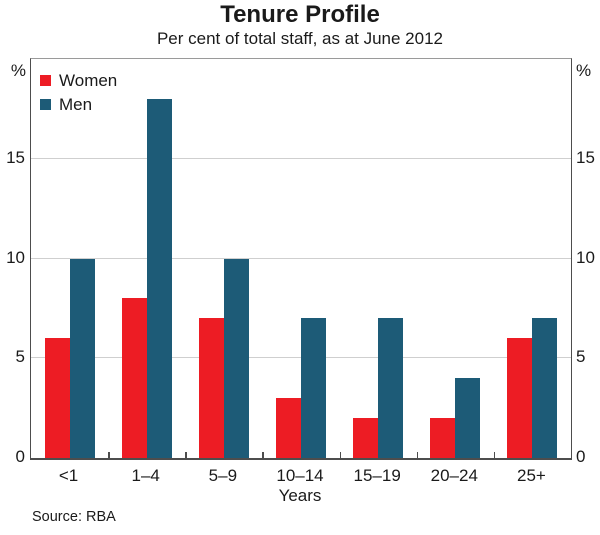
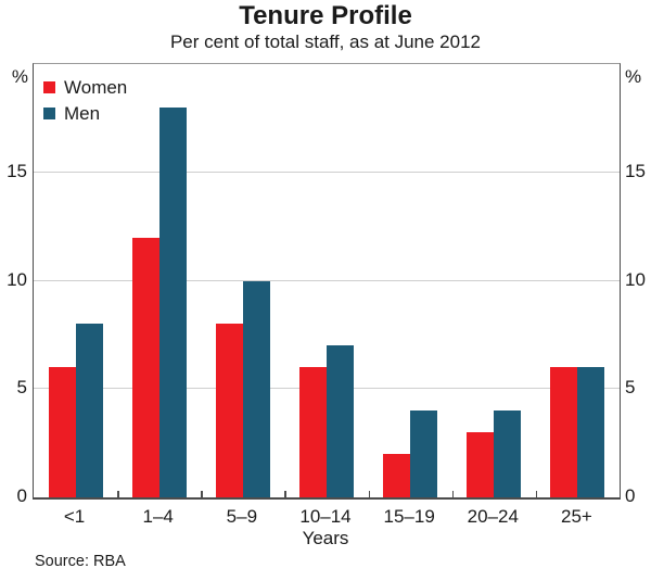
Men/<1: 10 -> 8
Women/1–4: 8 -> 12
Women/5–9: 7 -> 8
Women/10–14: 3 -> 6
Men/15–19: 7 -> 4
Women/20–24: 2 -> 3
Men/25+: 7 -> 6
